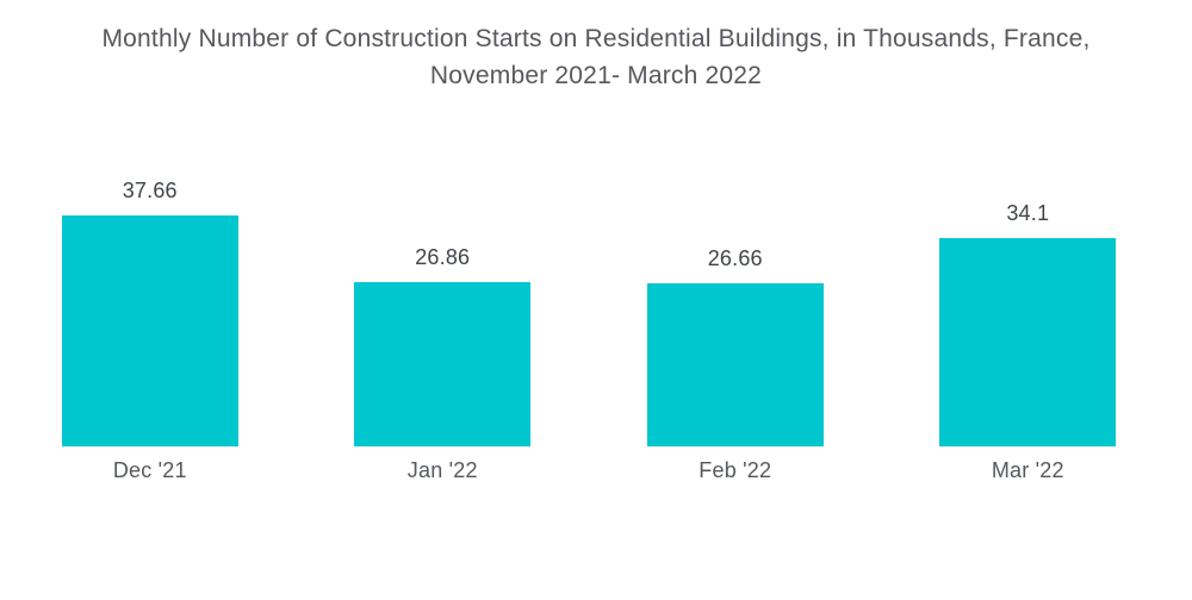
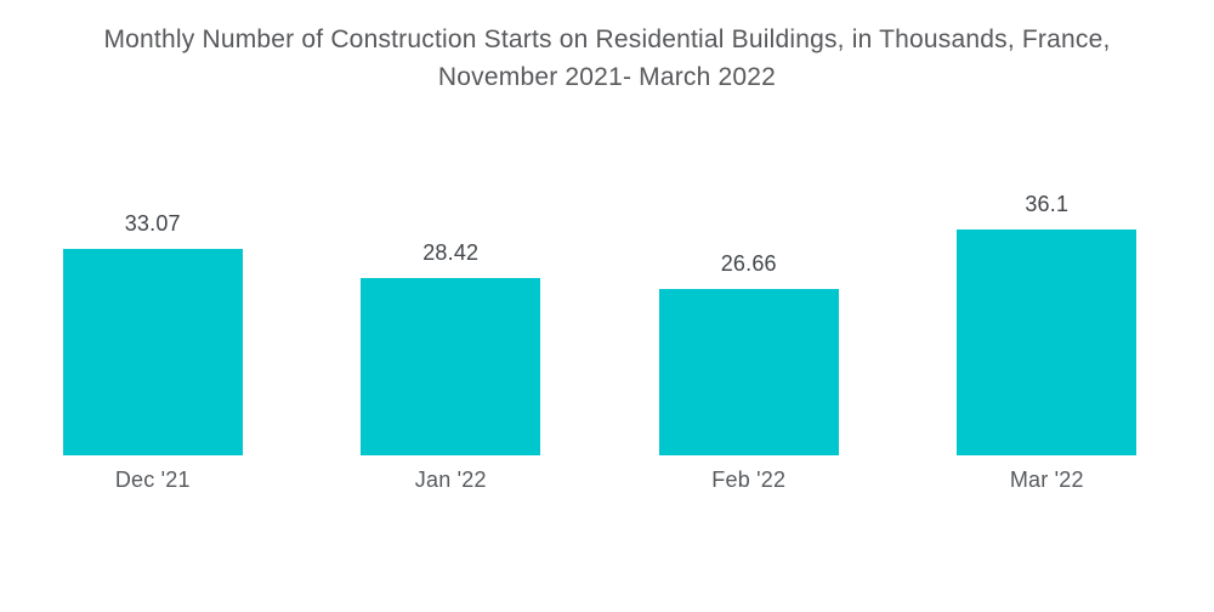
Dec '21: 37.66 -> 33.07
Jan '22: 26.86 -> 28.42
Mar '22: 34.1 -> 36.1
